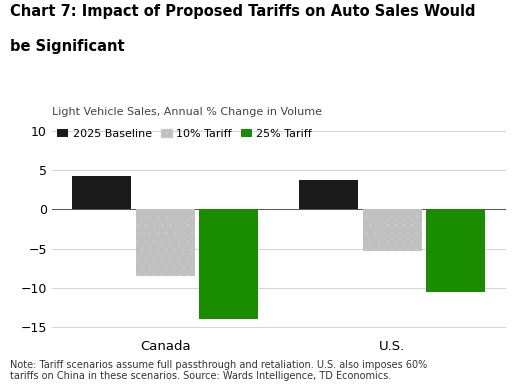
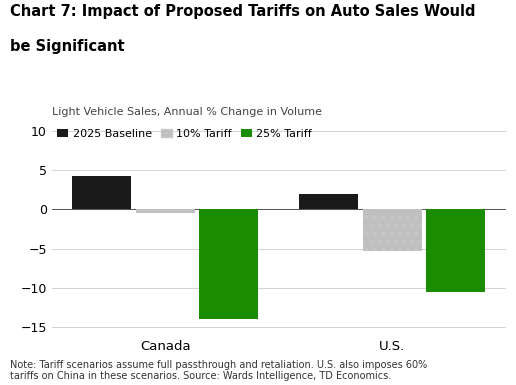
10% Tariff/Canada: -8.5 -> -0.4
2025 Baseline/U.S.: 3.8 -> 2.0
